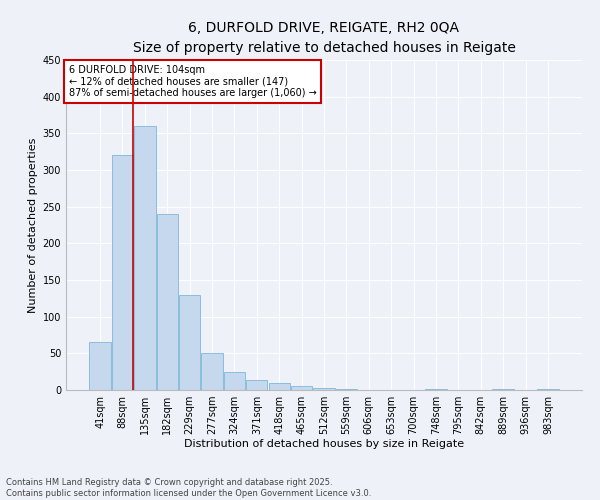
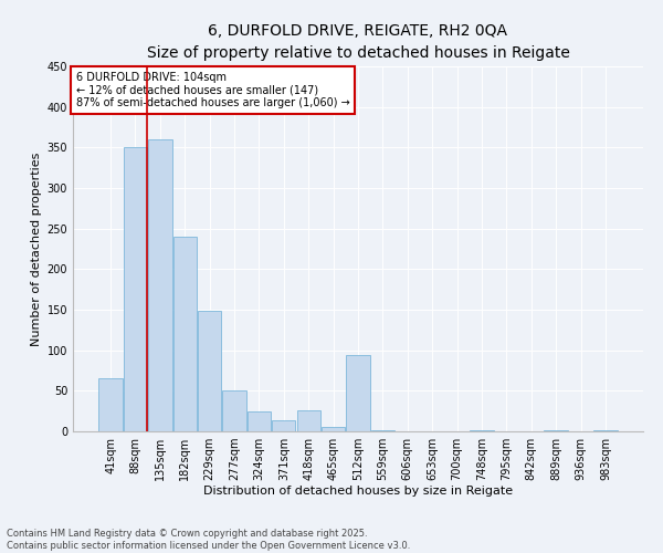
88sqm: 320 -> 350
229sqm: 130 -> 148
418sqm: 9 -> 26
512sqm: 3 -> 94
